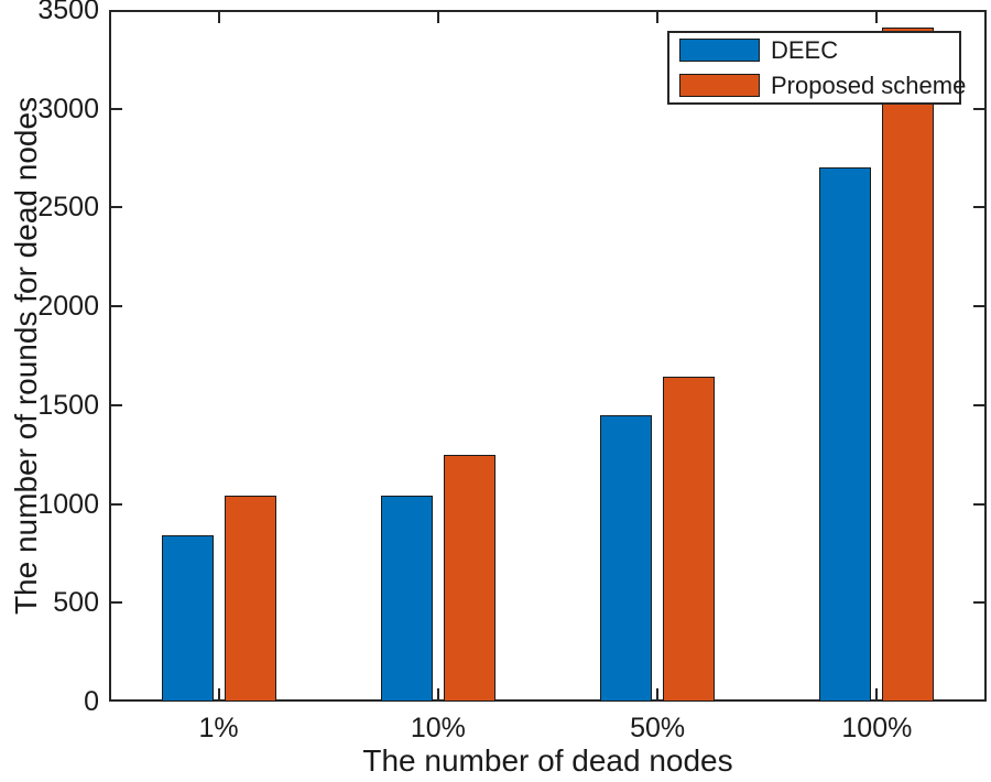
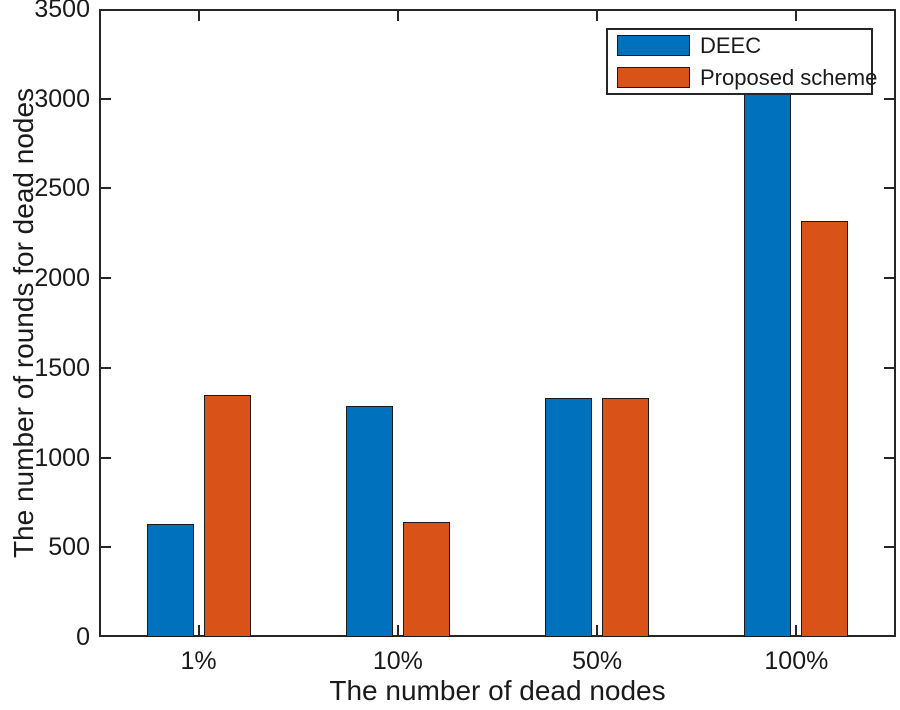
DEEC/1%: 840 -> 630
Proposed scheme/1%: 1040 -> 1350
DEEC/10%: 1040 -> 1290
Proposed scheme/10%: 1250 -> 640
DEEC/50%: 1450 -> 1330
Proposed scheme/50%: 1640 -> 1330
DEEC/100%: 2700 -> 3160
Proposed scheme/100%: 3410 -> 2320
